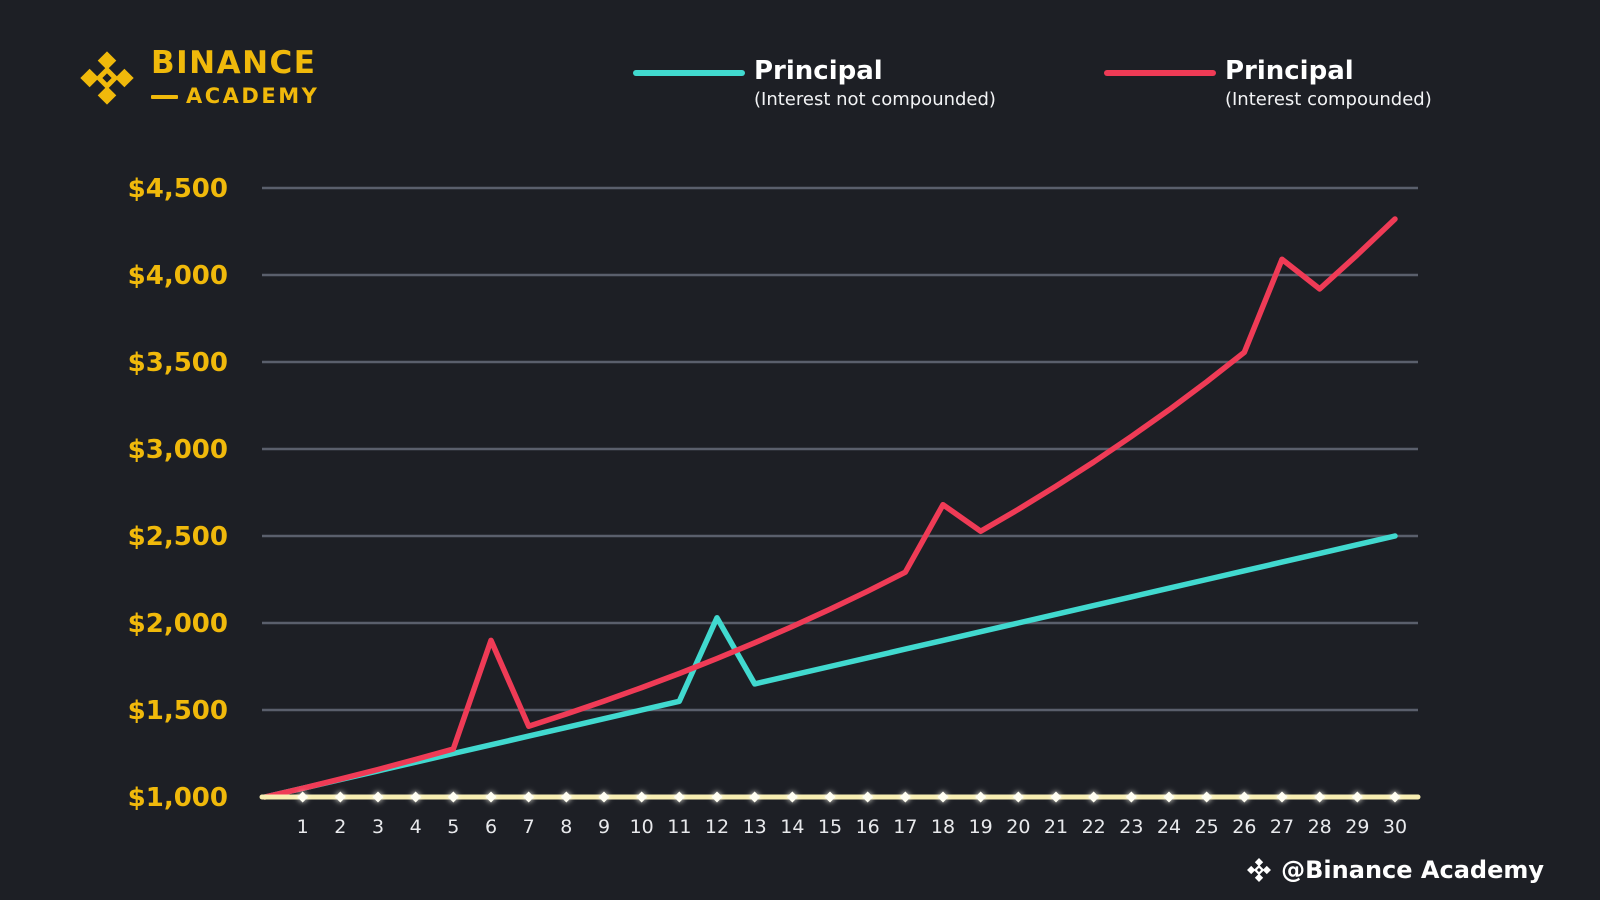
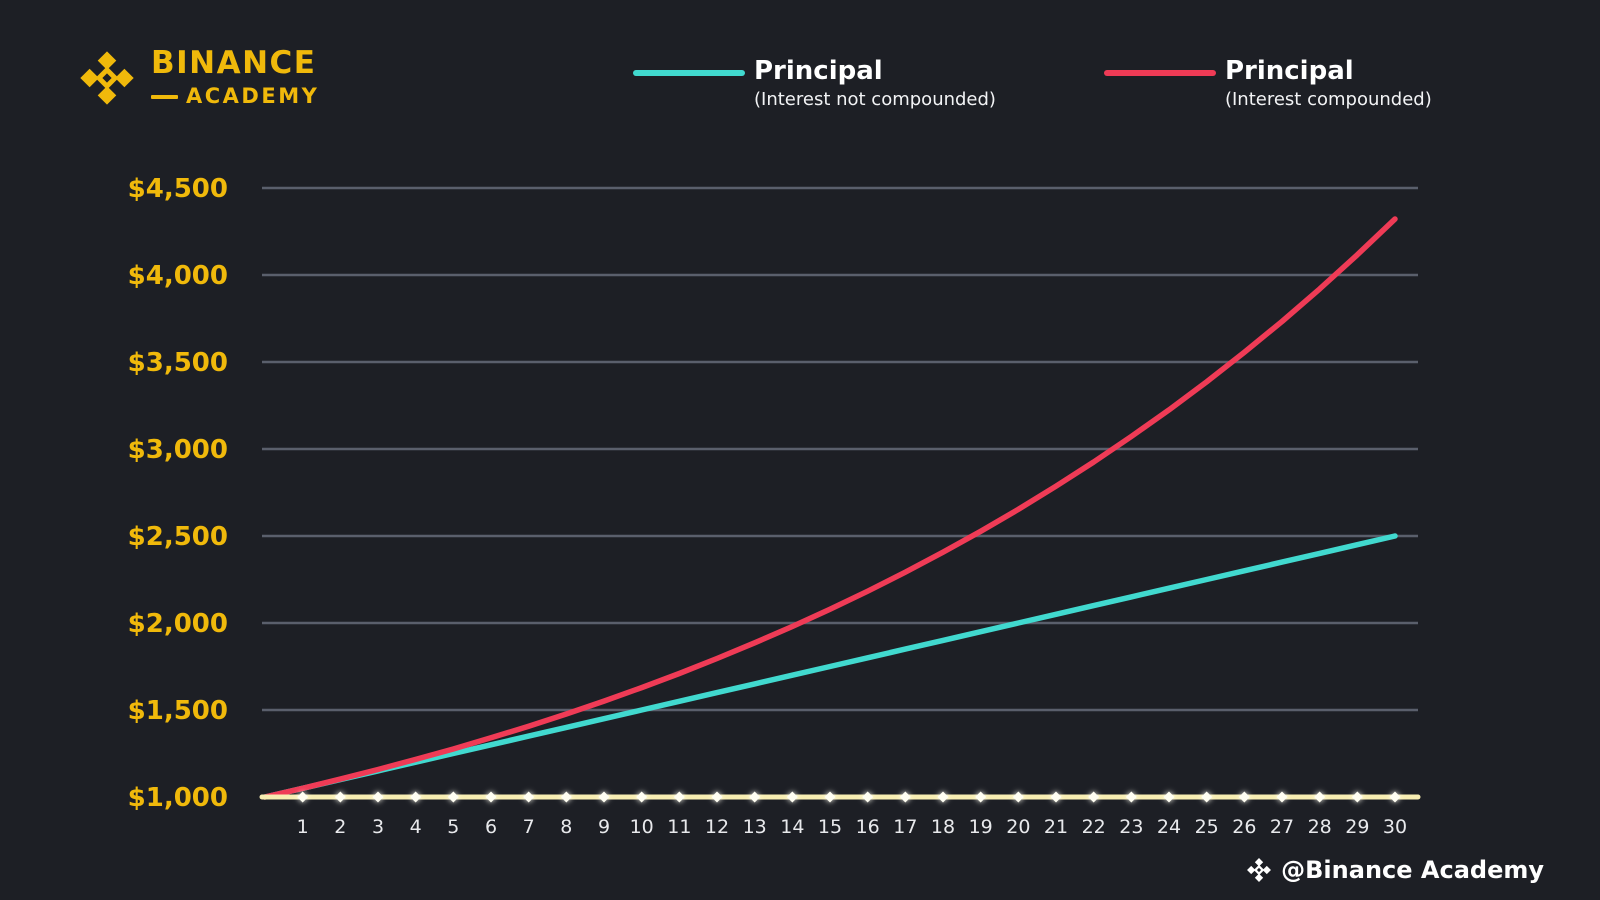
Principal (Interest compounded)/6: $1900 -> $1340
Principal/6: $2000 -> $1000
Principal (Interest not compounded)/12: $2030 -> $1600
Principal (Interest compounded)/18: $2680 -> $2410
Principal (Interest compounded)/27: $4090 -> $3730
